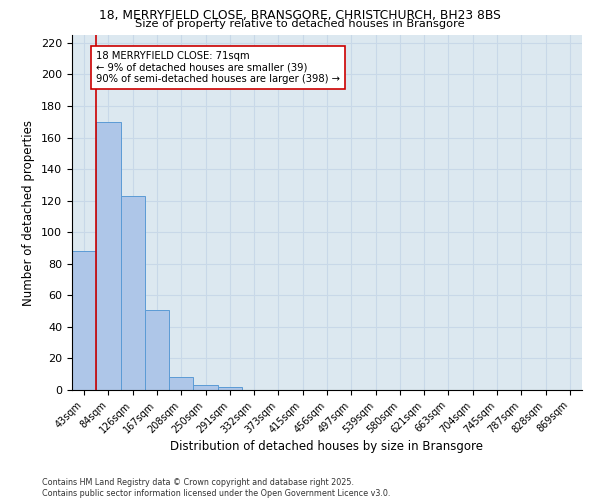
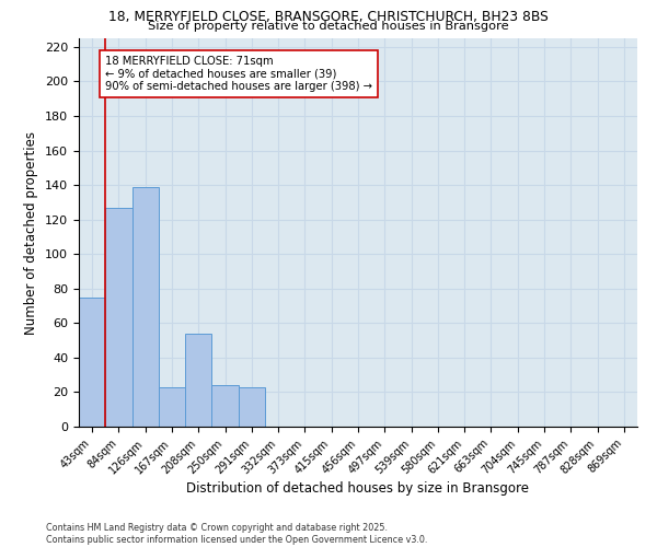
43sqm: 88 -> 75
84sqm: 170 -> 127
126sqm: 123 -> 139
167sqm: 51 -> 23
208sqm: 8 -> 54
250sqm: 3 -> 24
291sqm: 2 -> 23
